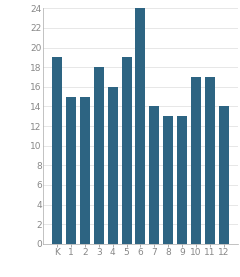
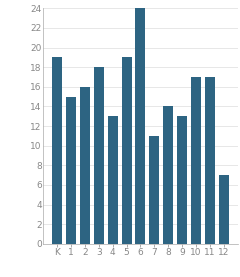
2: 15 -> 16
4: 16 -> 13
7: 14 -> 11
8: 13 -> 14
12: 14 -> 7
